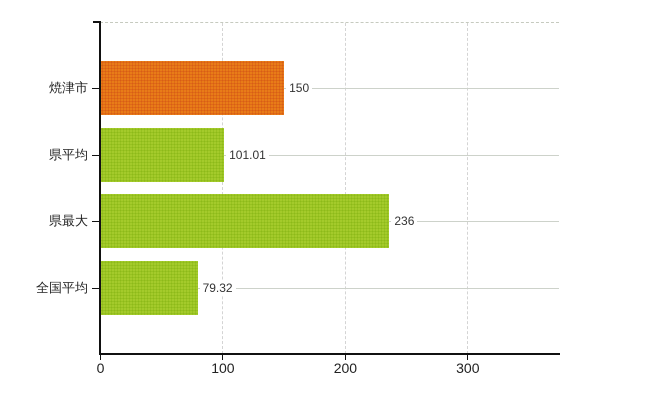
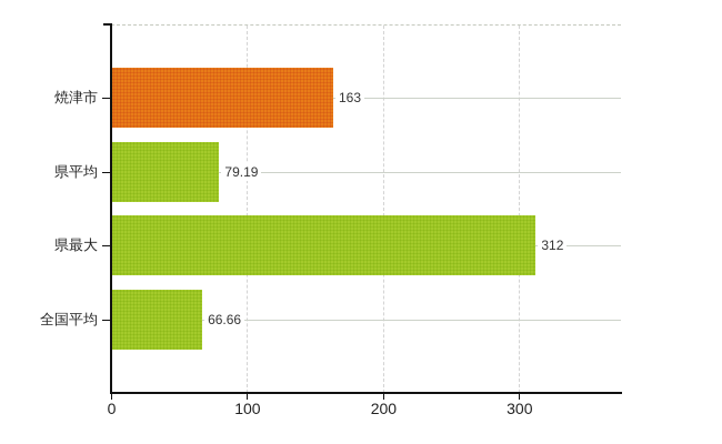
焼津市: 150 -> 163
県平均: 101.01 -> 79.19
県最大: 236 -> 312
全国平均: 79.32 -> 66.66
